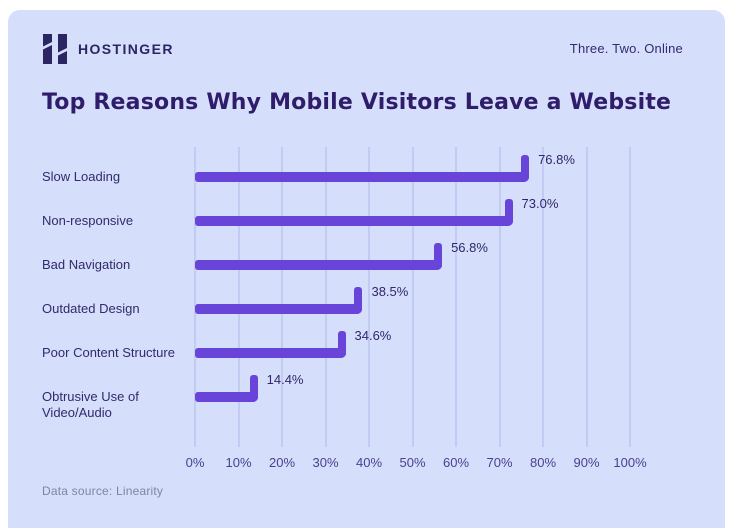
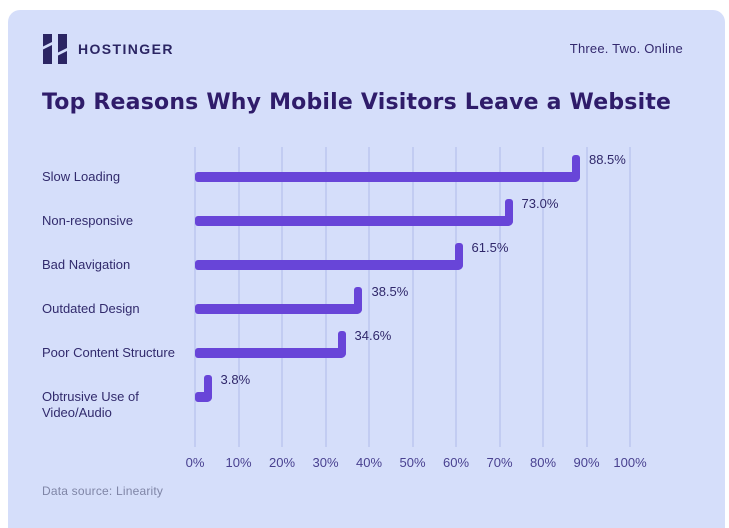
Slow Loading: 76.8% -> 88.5%
Bad Navigation: 56.8% -> 61.5%
Obtrusive Use of Video/Audio: 14.4% -> 3.8%
